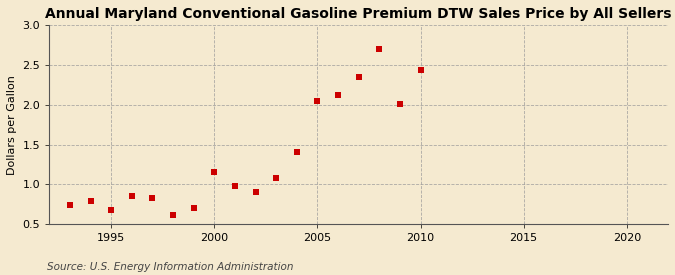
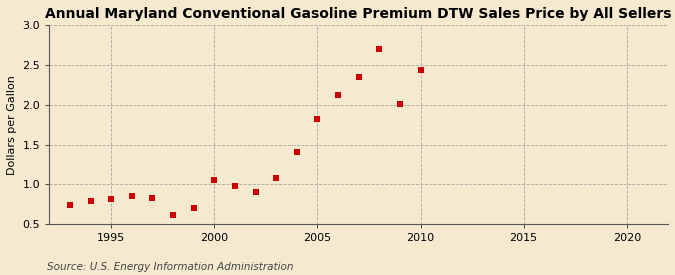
1995: 0.68 -> 0.82
2000: 1.16 -> 1.05
2005: 2.04 -> 1.82
